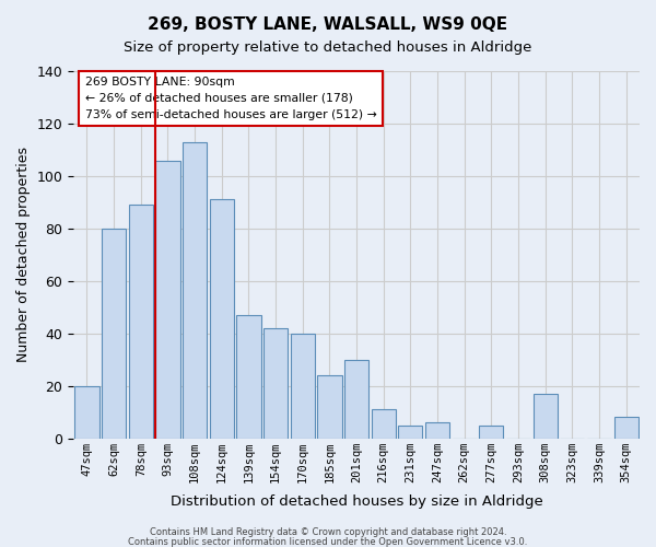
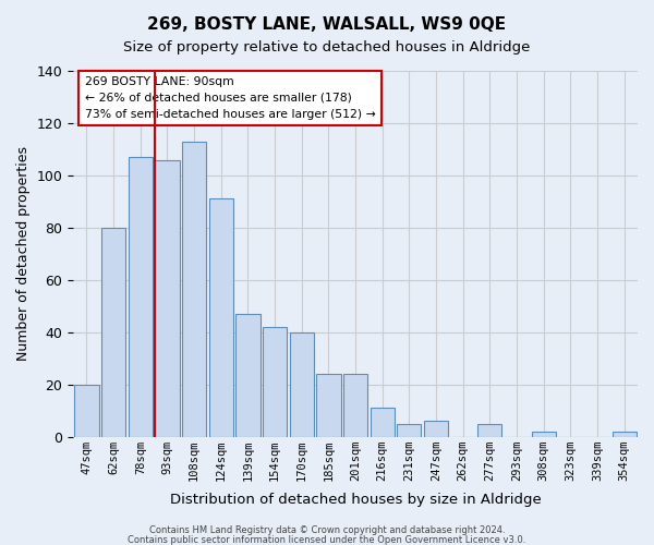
78sqm: 89 -> 107
201sqm: 30 -> 24
308sqm: 17 -> 2
354sqm: 8 -> 2
